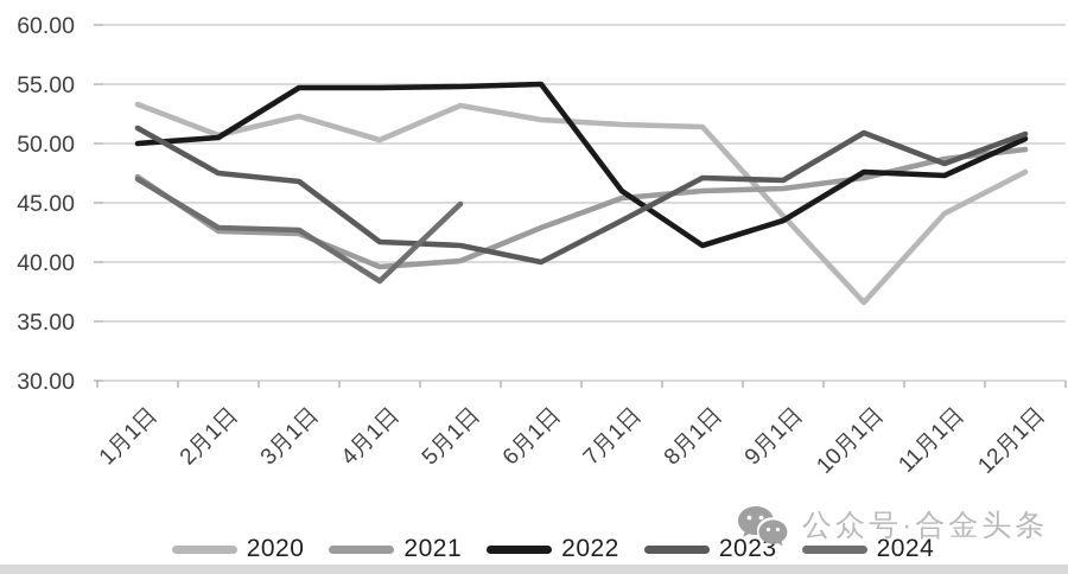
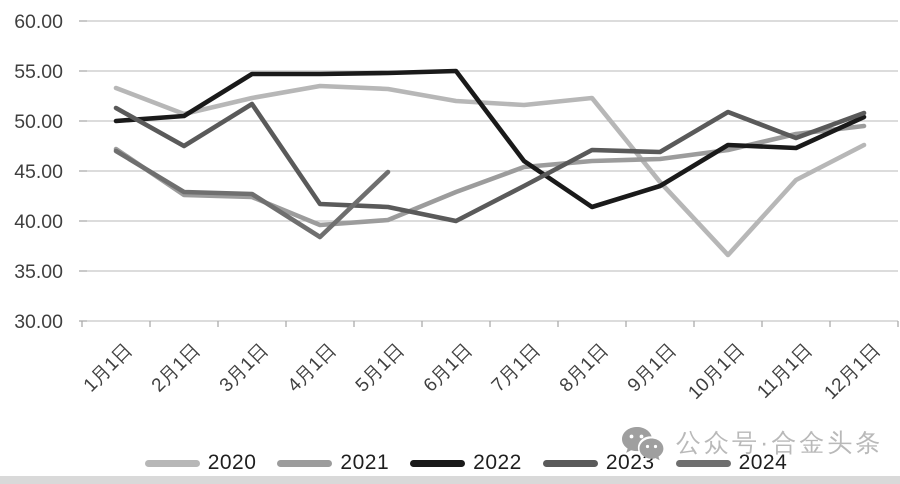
2023/3月1日: 46.8 -> 51.7
2020/4月1日: 50.3 -> 53.5
2020/8月1日: 51.4 -> 52.3
